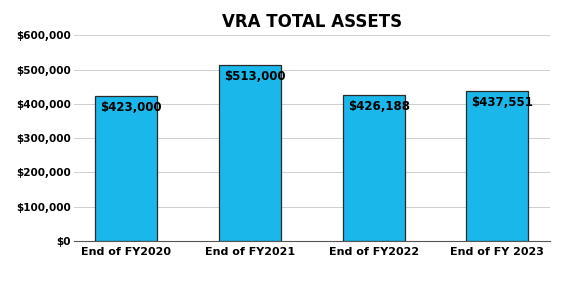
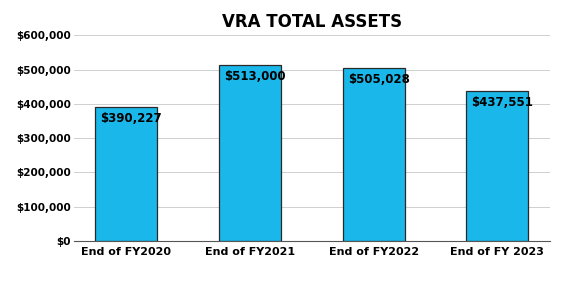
End of FY2020: $423,000 -> $390,227
End of FY2022: $426,188 -> $505,028
